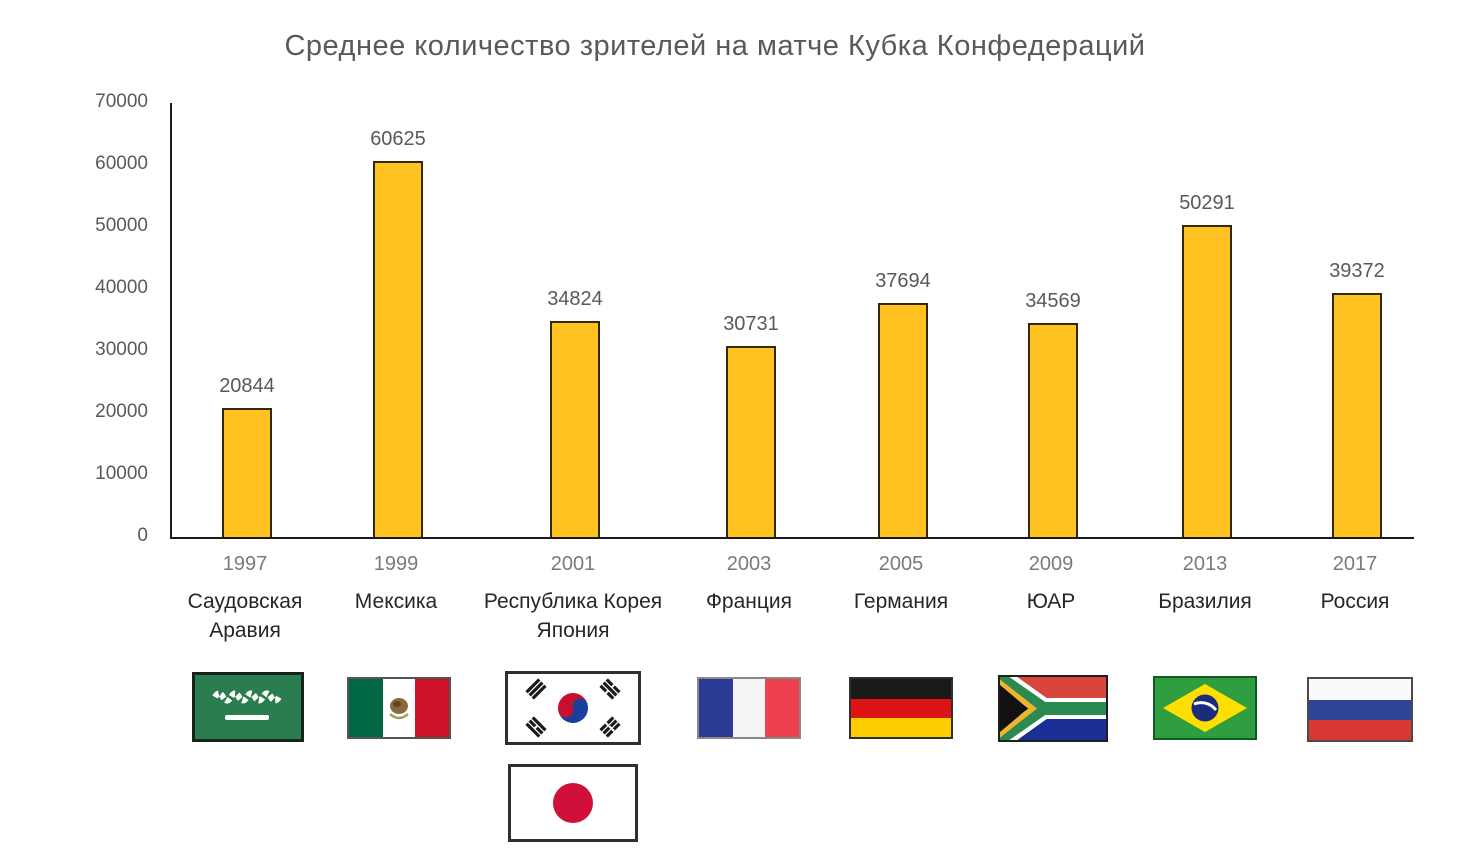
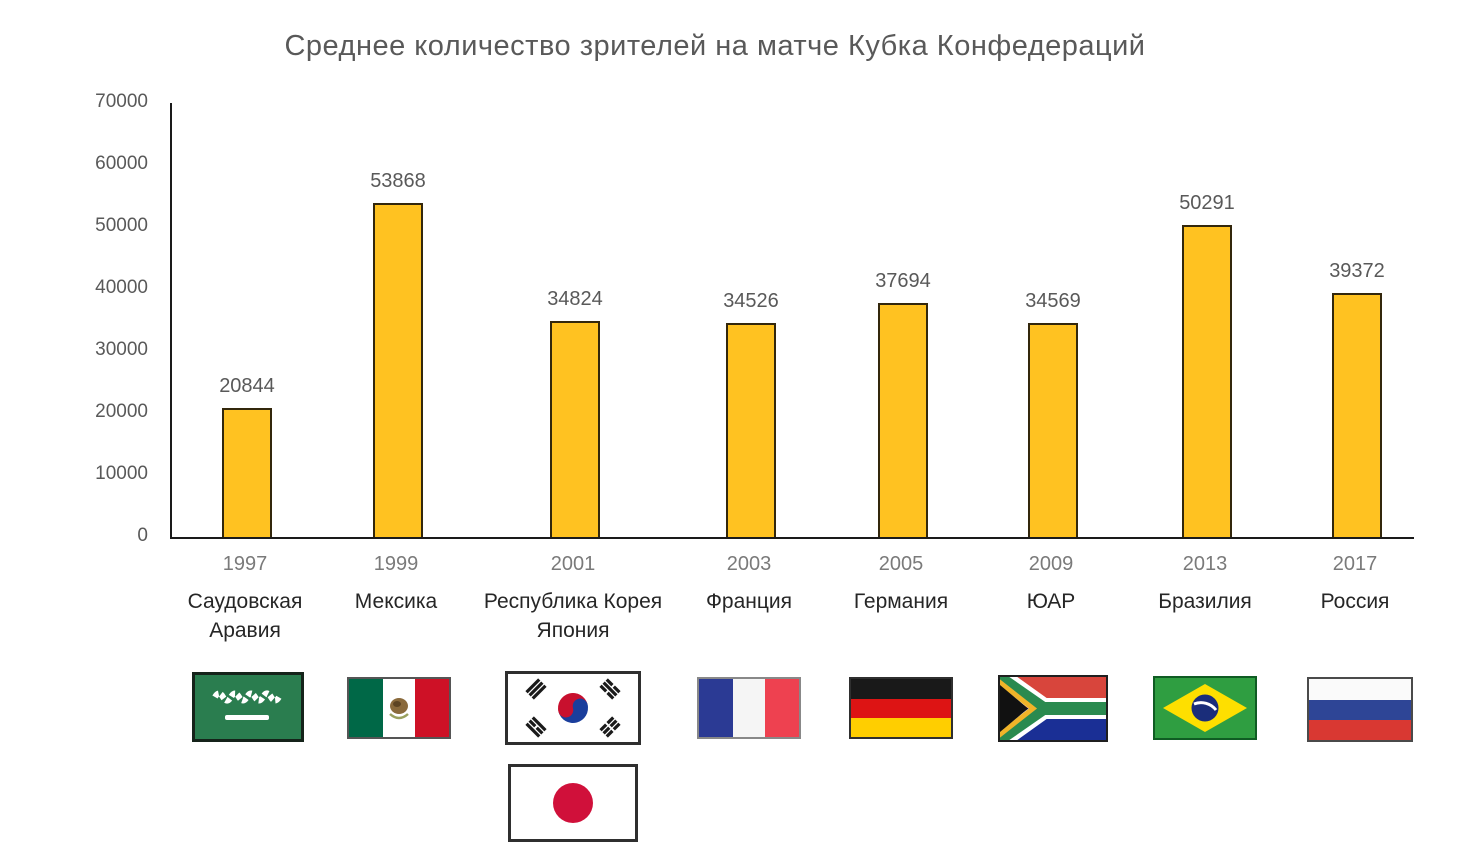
1999: 60625 -> 53868
2003: 30731 -> 34526
